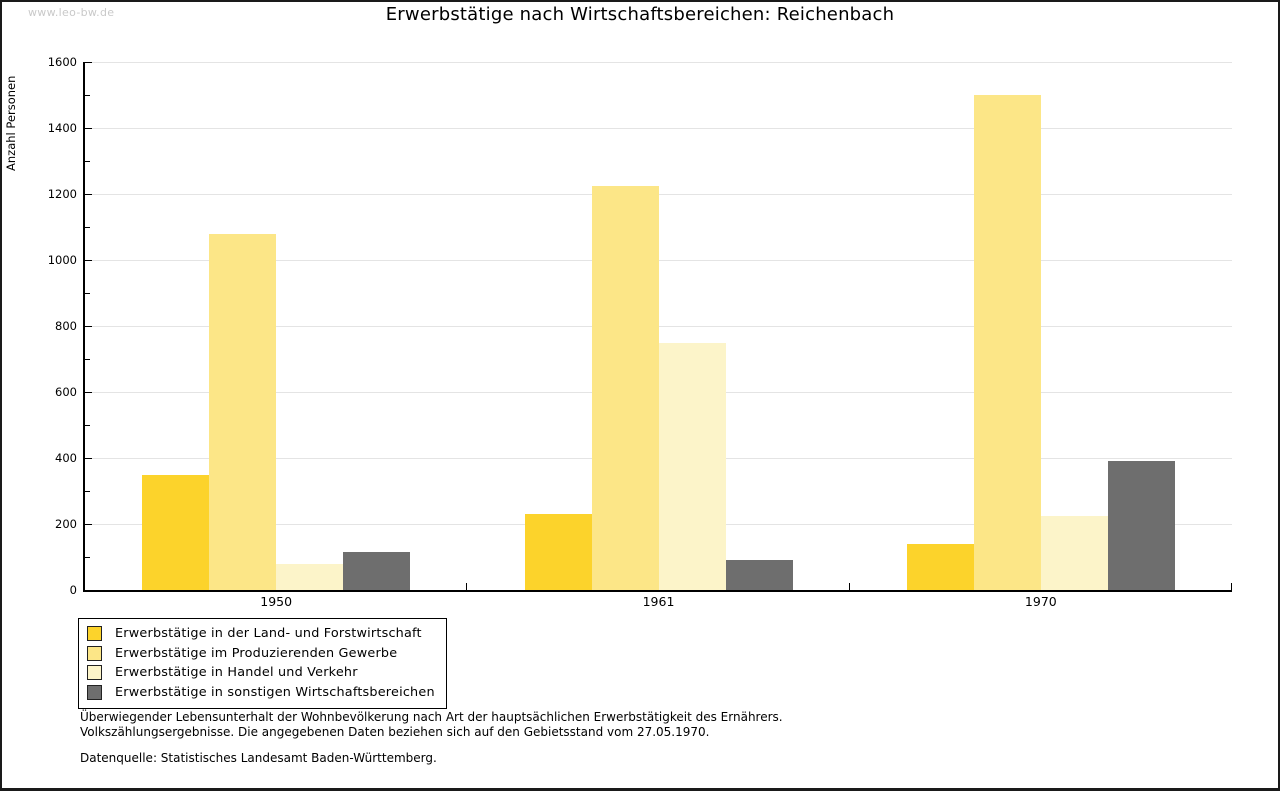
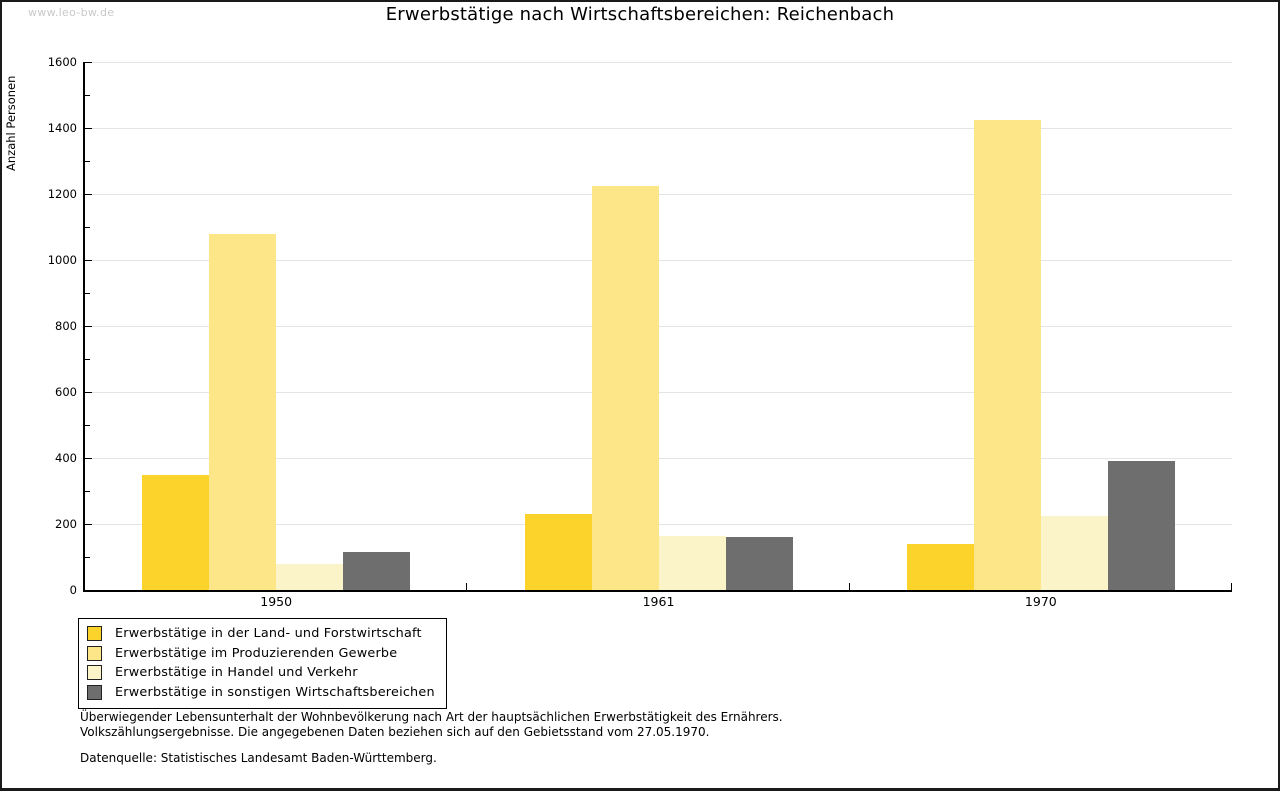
Erwerbstätige in Handel und Verkehr/1961: 750 -> 160
Erwerbstätige in sonstigen Wirtschaftsbereichen/1961: 90 -> 160
Erwerbstätige im Produzierenden Gewerbe/1970: 1500 -> 1420
